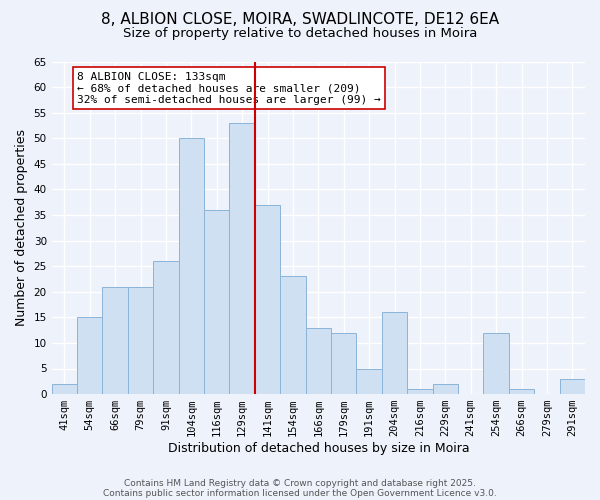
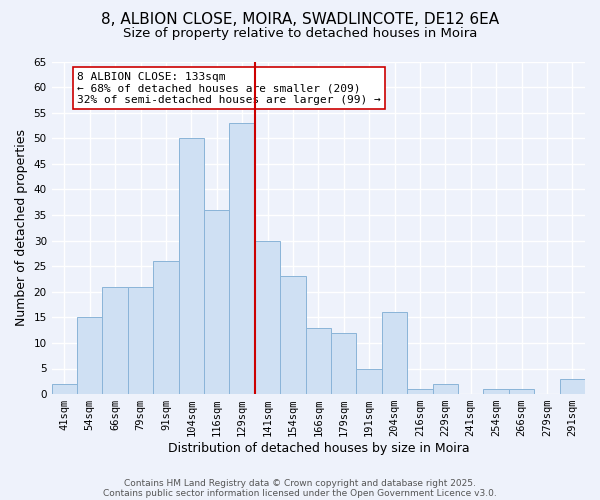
141sqm: 37 -> 30
254sqm: 12 -> 1
